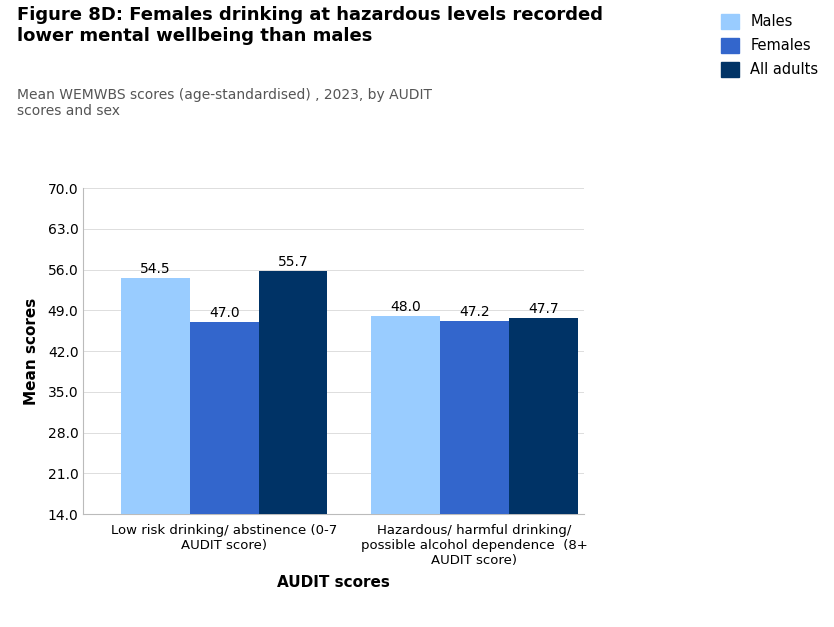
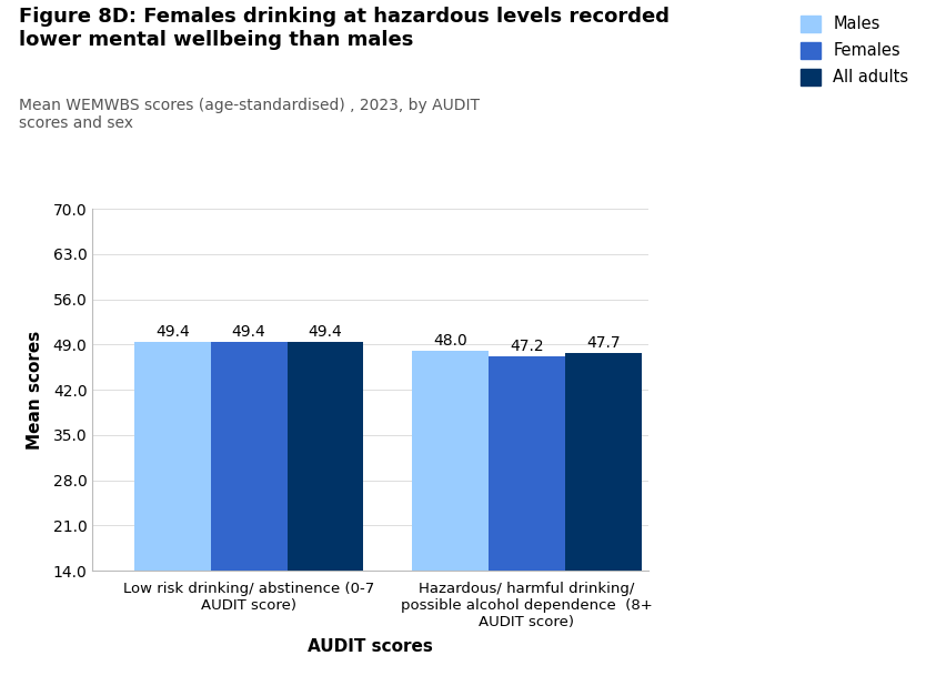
Males/Low risk drinking/ abstinence (0-7 AUDIT score): 54.5 -> 49.4
Females/Low risk drinking/ abstinence (0-7 AUDIT score): 47.0 -> 49.4
All adults/Low risk drinking/ abstinence (0-7 AUDIT score): 55.7 -> 49.4
